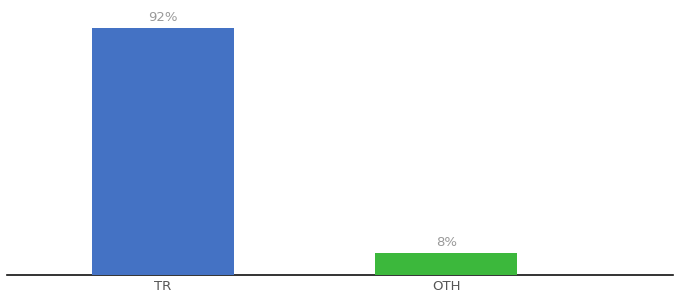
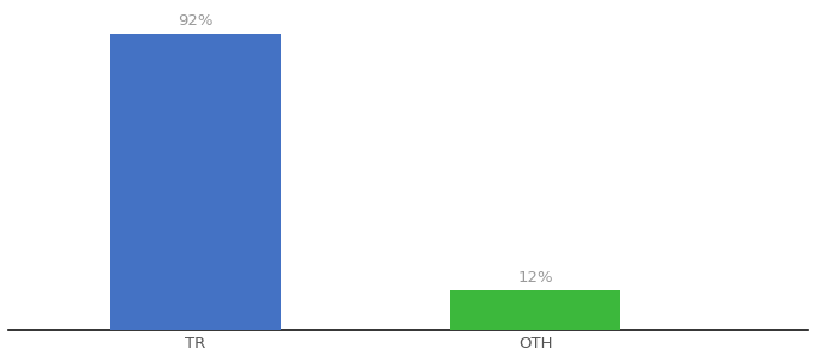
OTH: 8% -> 12%
